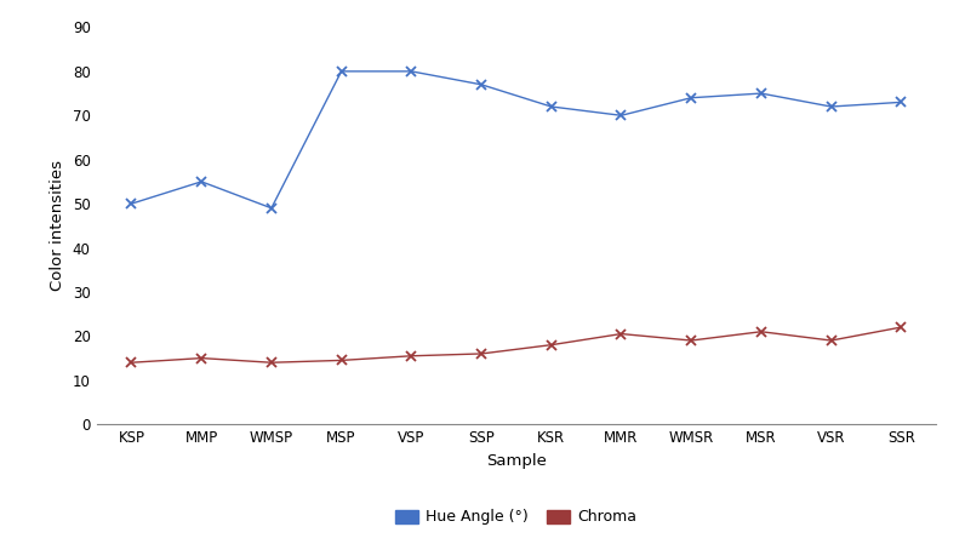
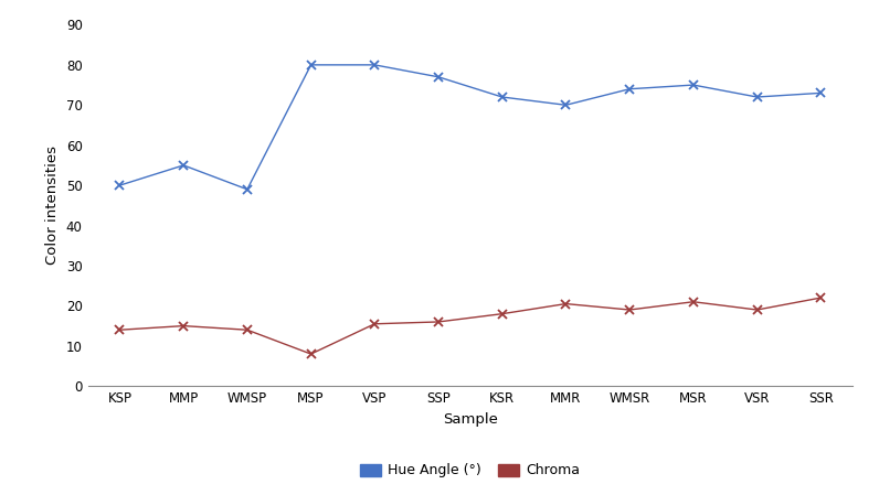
Chroma/MSP: 14.5 -> 8.0
